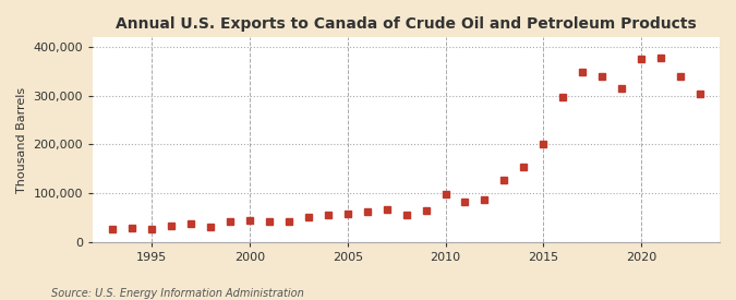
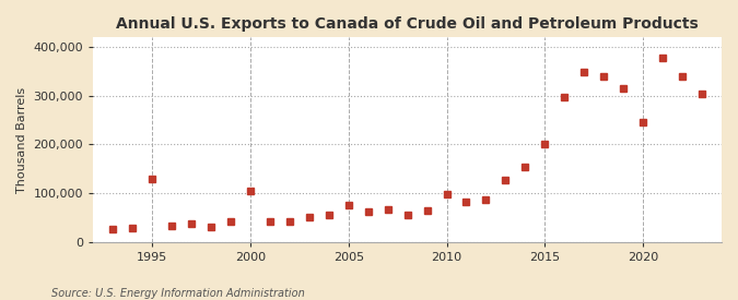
1995: 26,000 -> 130,000
2000: 45,000 -> 105,000
2005: 58,000 -> 75,000
2020: 377,000 -> 245,000
